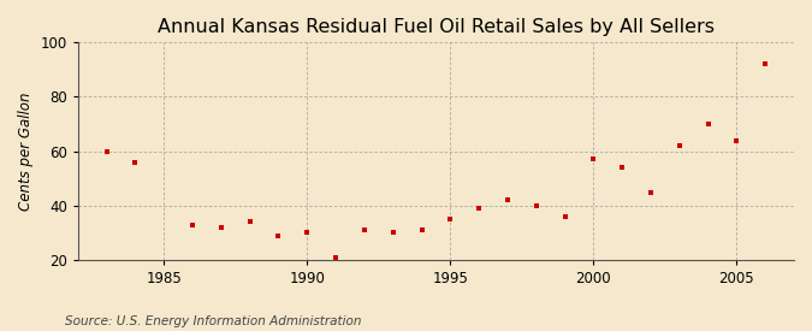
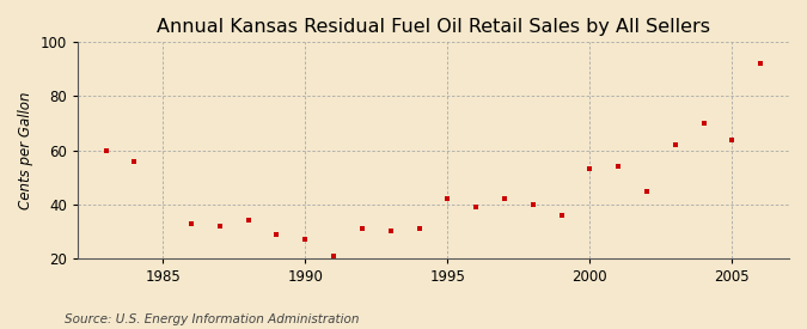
1990: 30 -> 27
1995: 35 -> 42
2000: 57 -> 53
